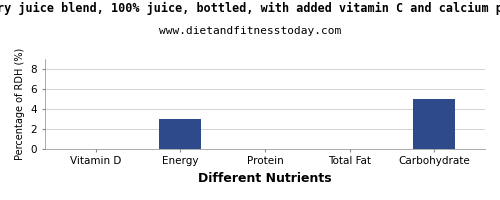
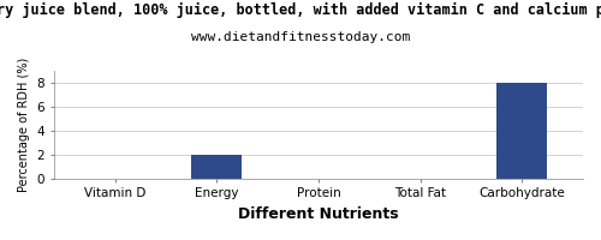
Energy: 3 -> 2
Carbohydrate: 5 -> 8
